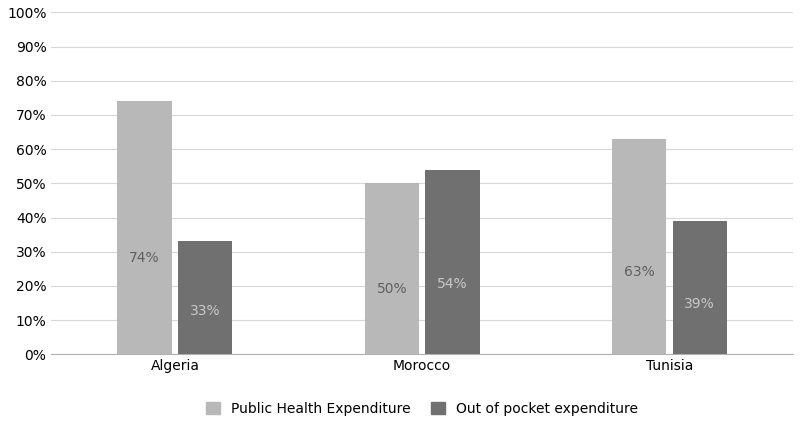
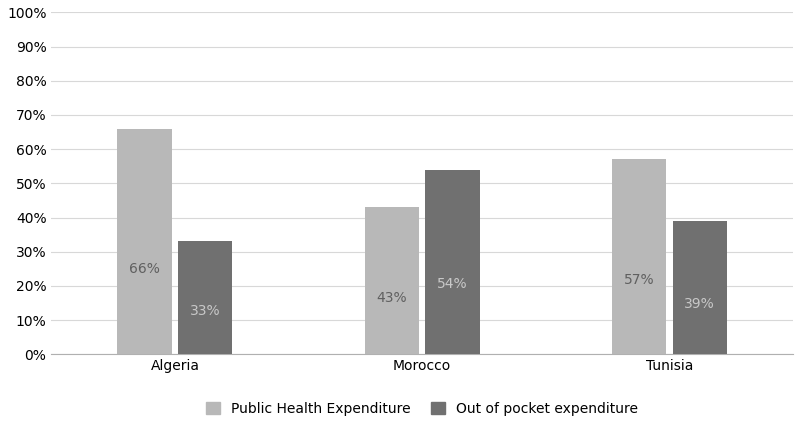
Public Health Expenditure/Algeria: 74% -> 66%
Public Health Expenditure/Morocco: 50% -> 43%
Public Health Expenditure/Tunisia: 63% -> 57%
